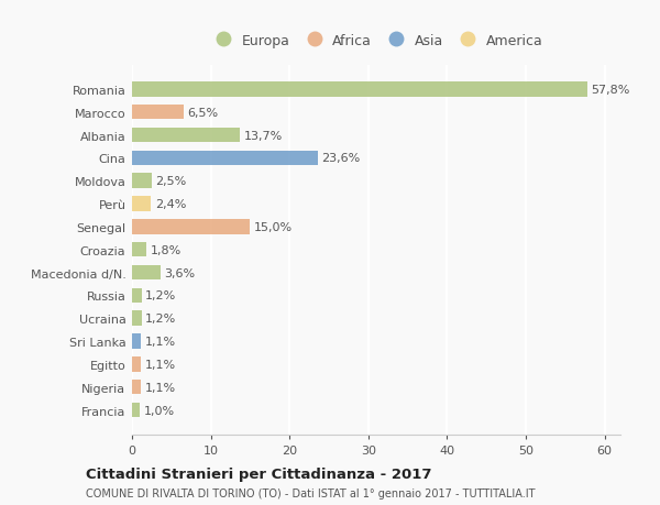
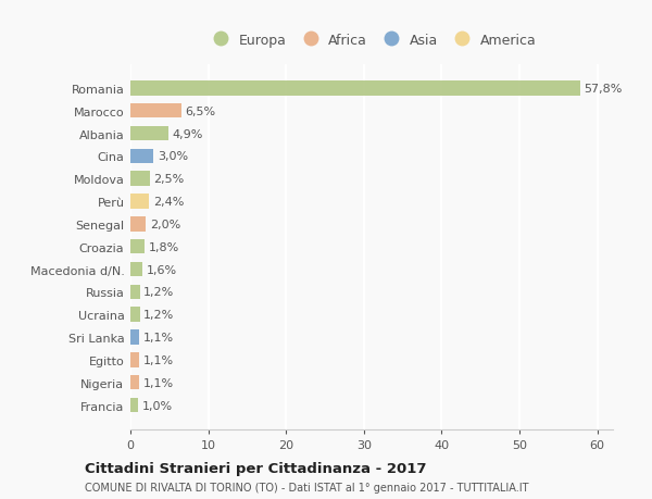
Albania: 13,7% -> 4,9%
Cina: 23,6% -> 3,0%
Senegal: 15,0% -> 2,0%
Macedonia d/N.: 3,6% -> 1,6%
